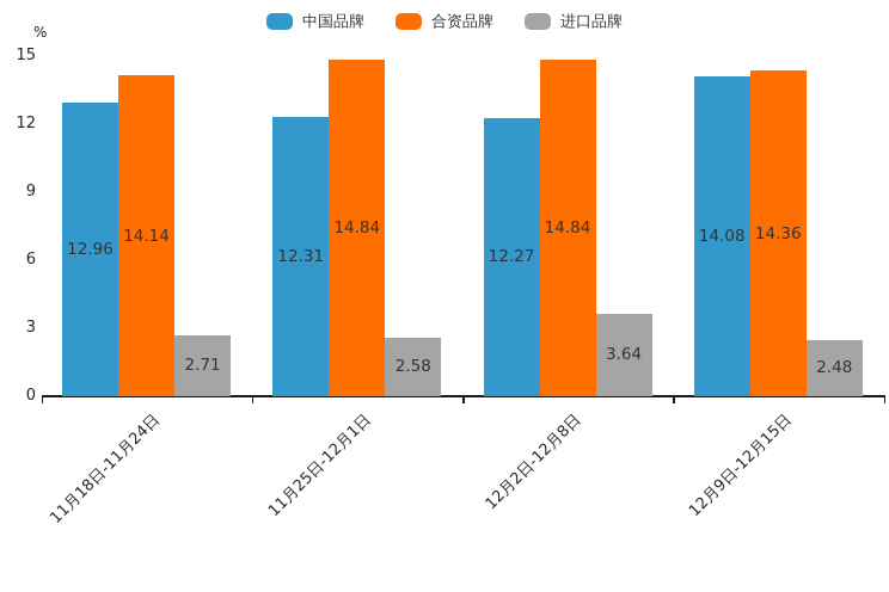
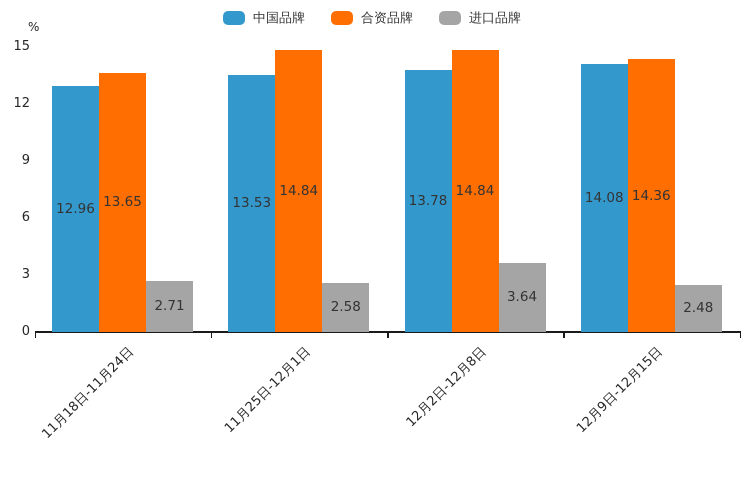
合资品牌/11月18日-11月24日: 14.14 -> 13.65
中国品牌/11月25日-12月1日: 12.31 -> 13.53
中国品牌/12月2日-12月8日: 12.27 -> 13.78
